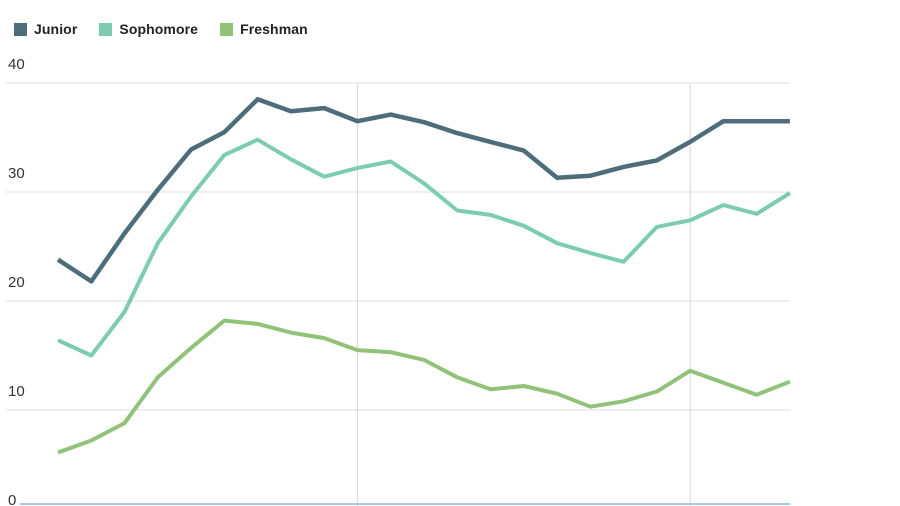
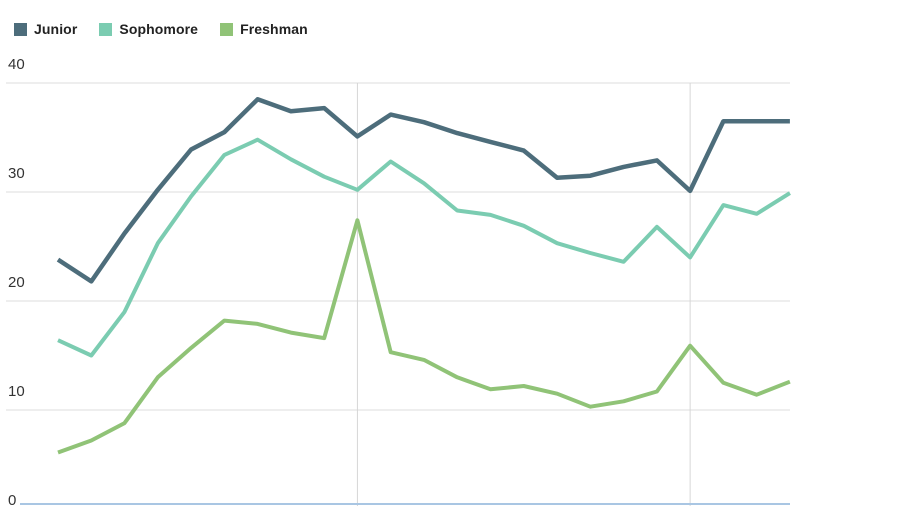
Junior/10: 36.5 -> 35.1
Sophomore/10: 32.2 -> 30.2
Freshman/10: 15.5 -> 27.4
Junior/20: 34.6 -> 30.1
Sophomore/20: 27.4 -> 24.0
Freshman/20: 13.6 -> 15.9
